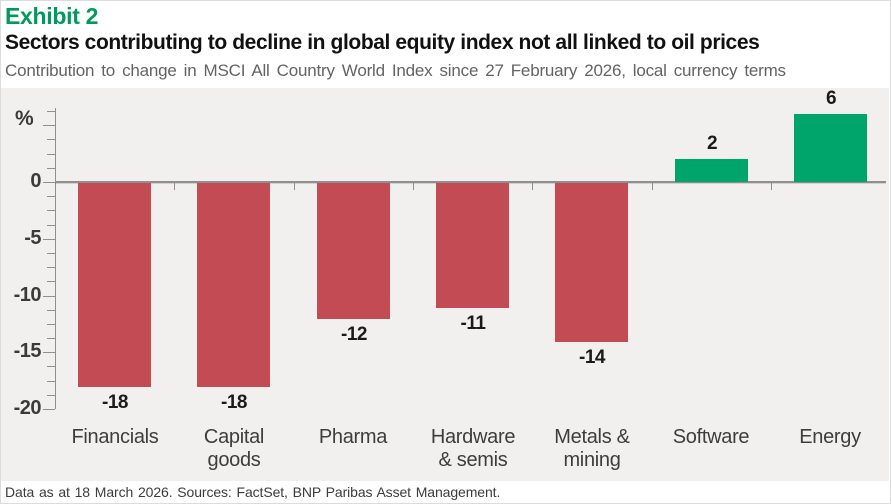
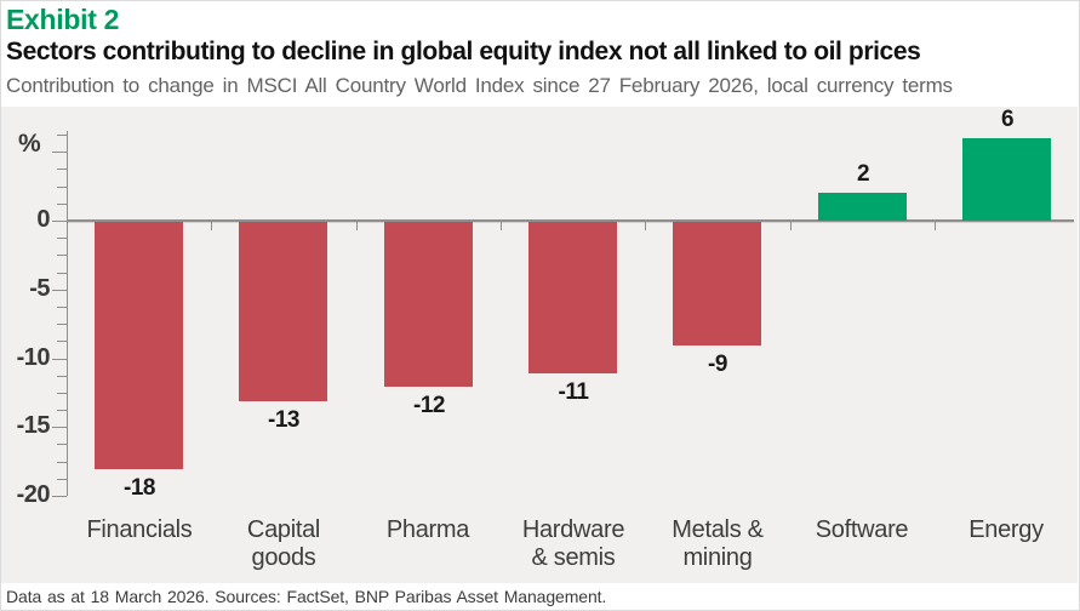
Capital goods: -18 -> -13
Metals & mining: -14 -> -9
